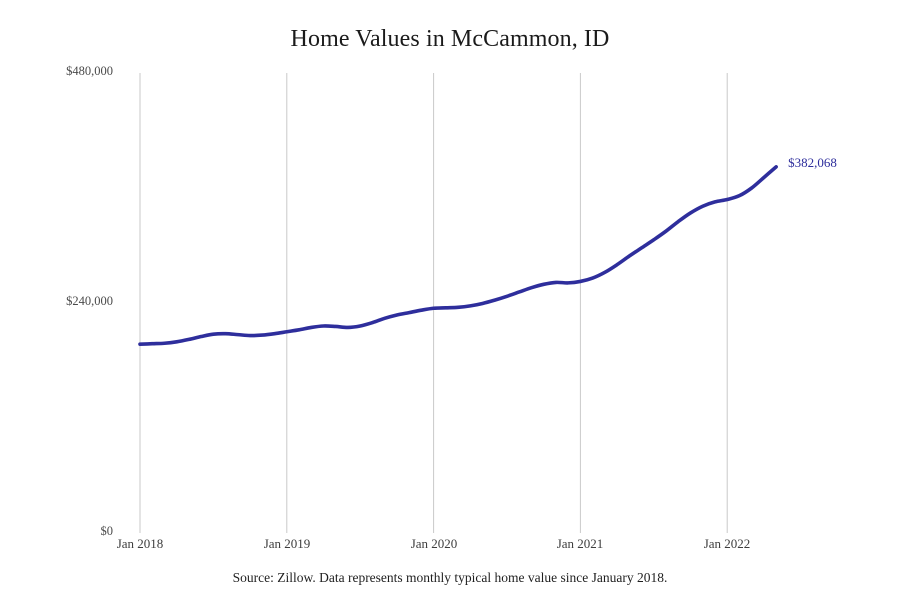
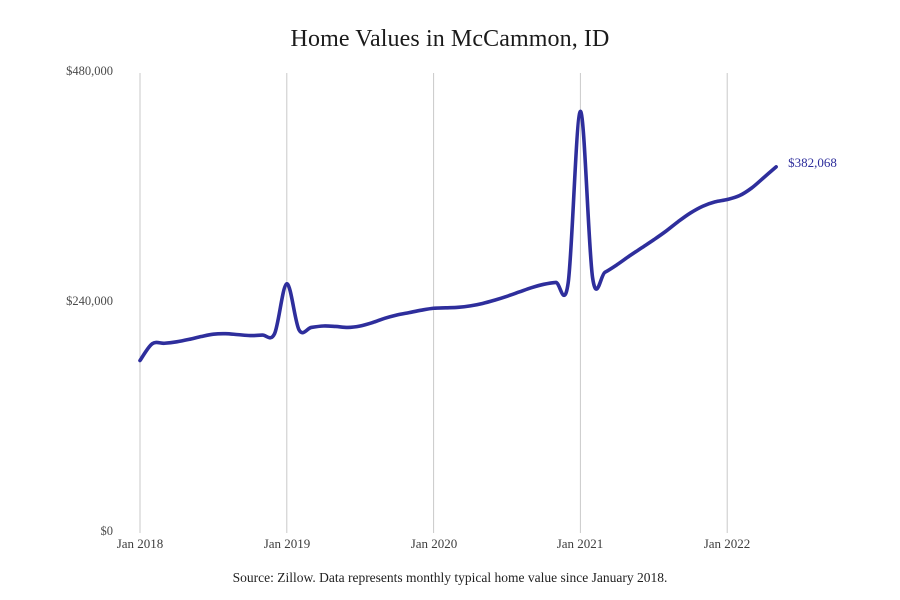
Jan 2018: $200000 -> $180000
Jan 2019: $210000 -> $260000
Jan 2021: $260000 -> $440000
